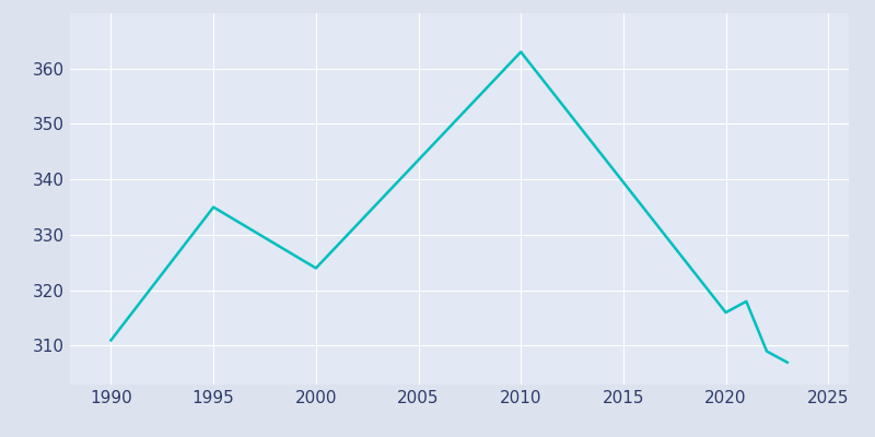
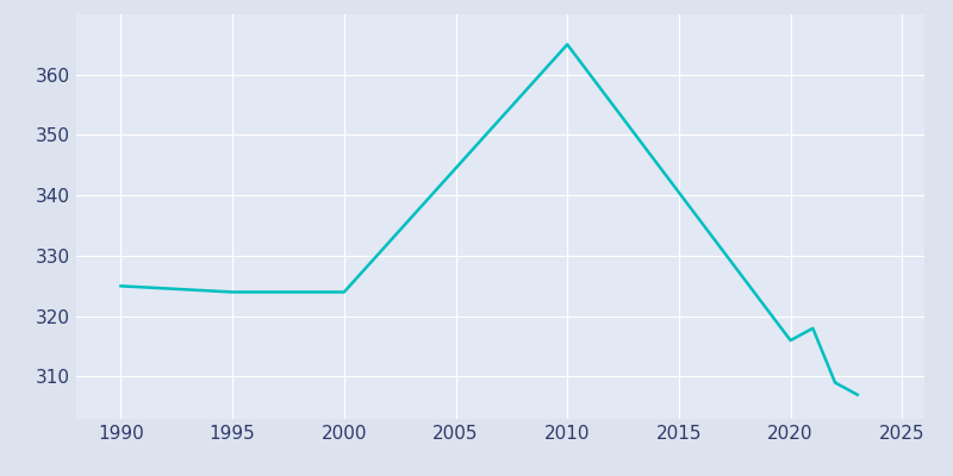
1990: 311 -> 325
1995: 335 -> 324
2010: 363 -> 365
